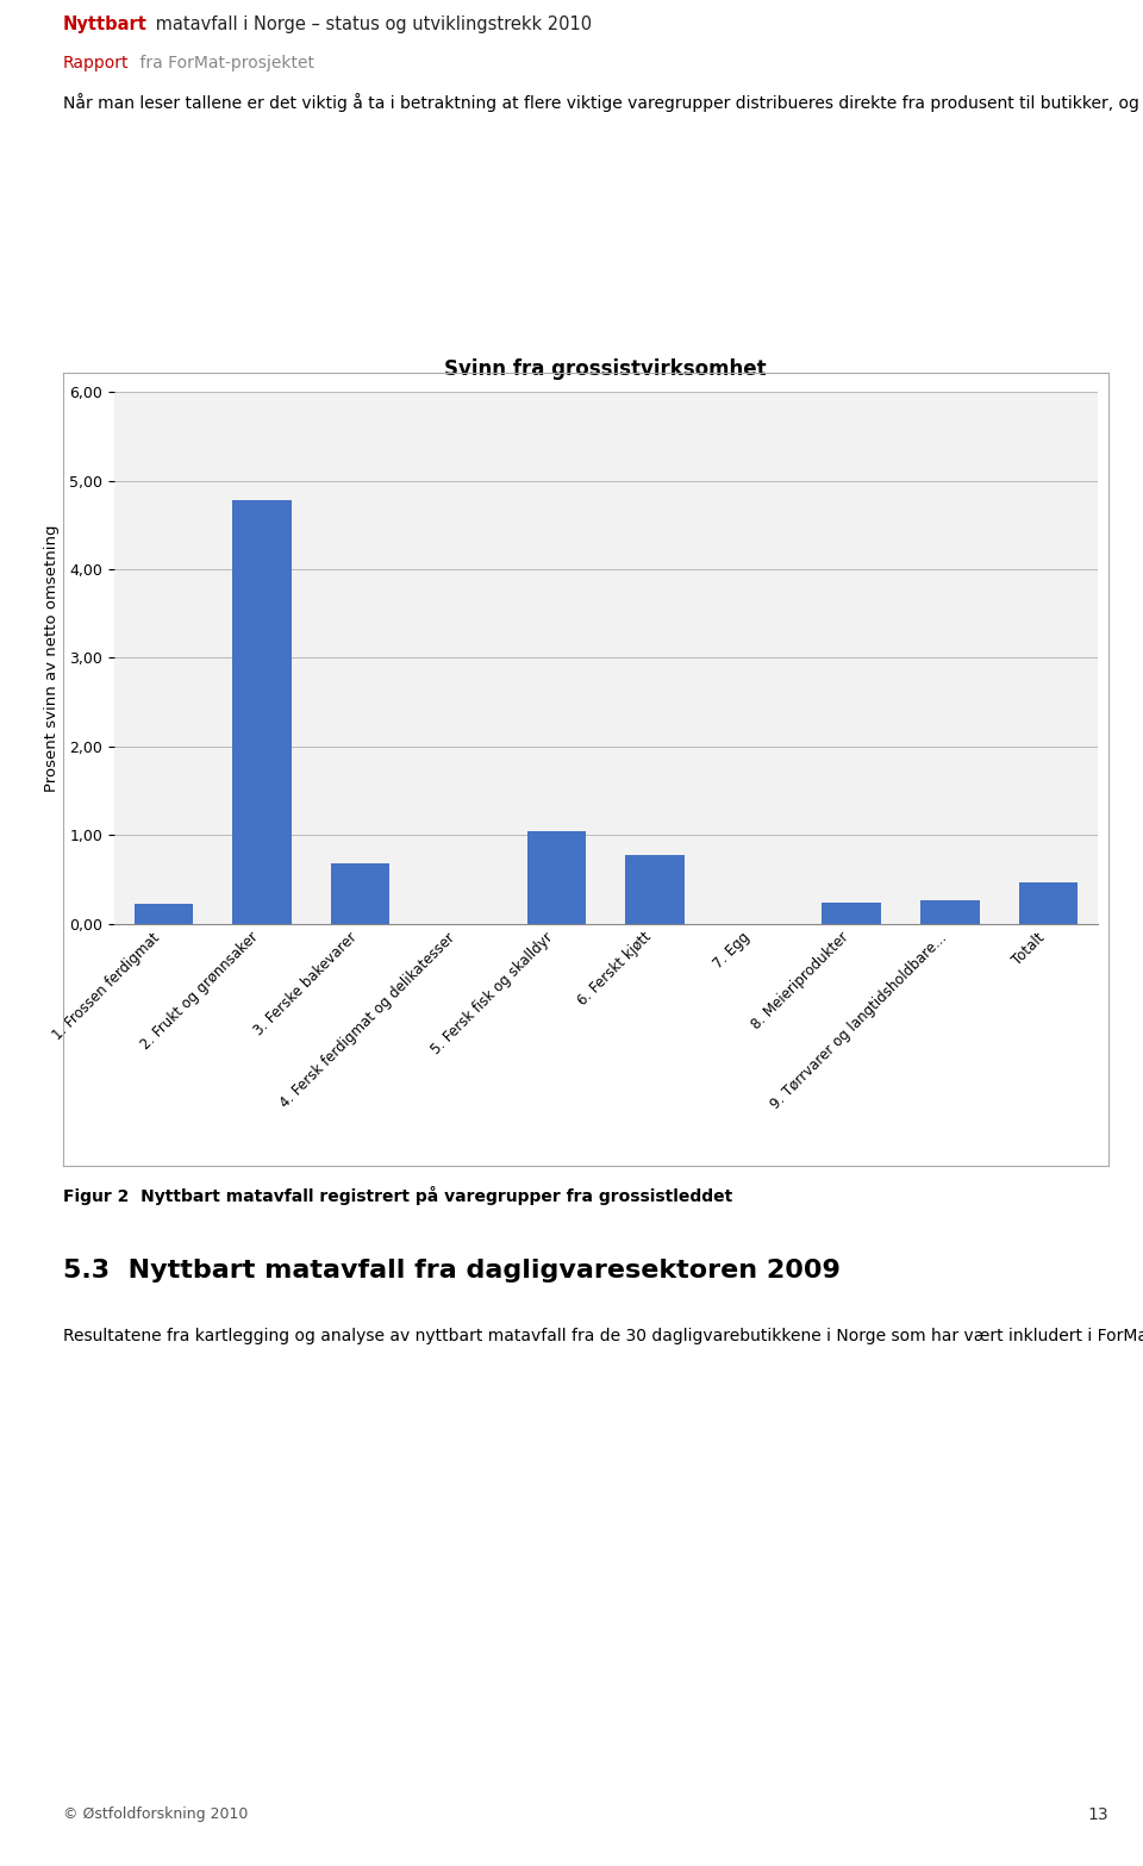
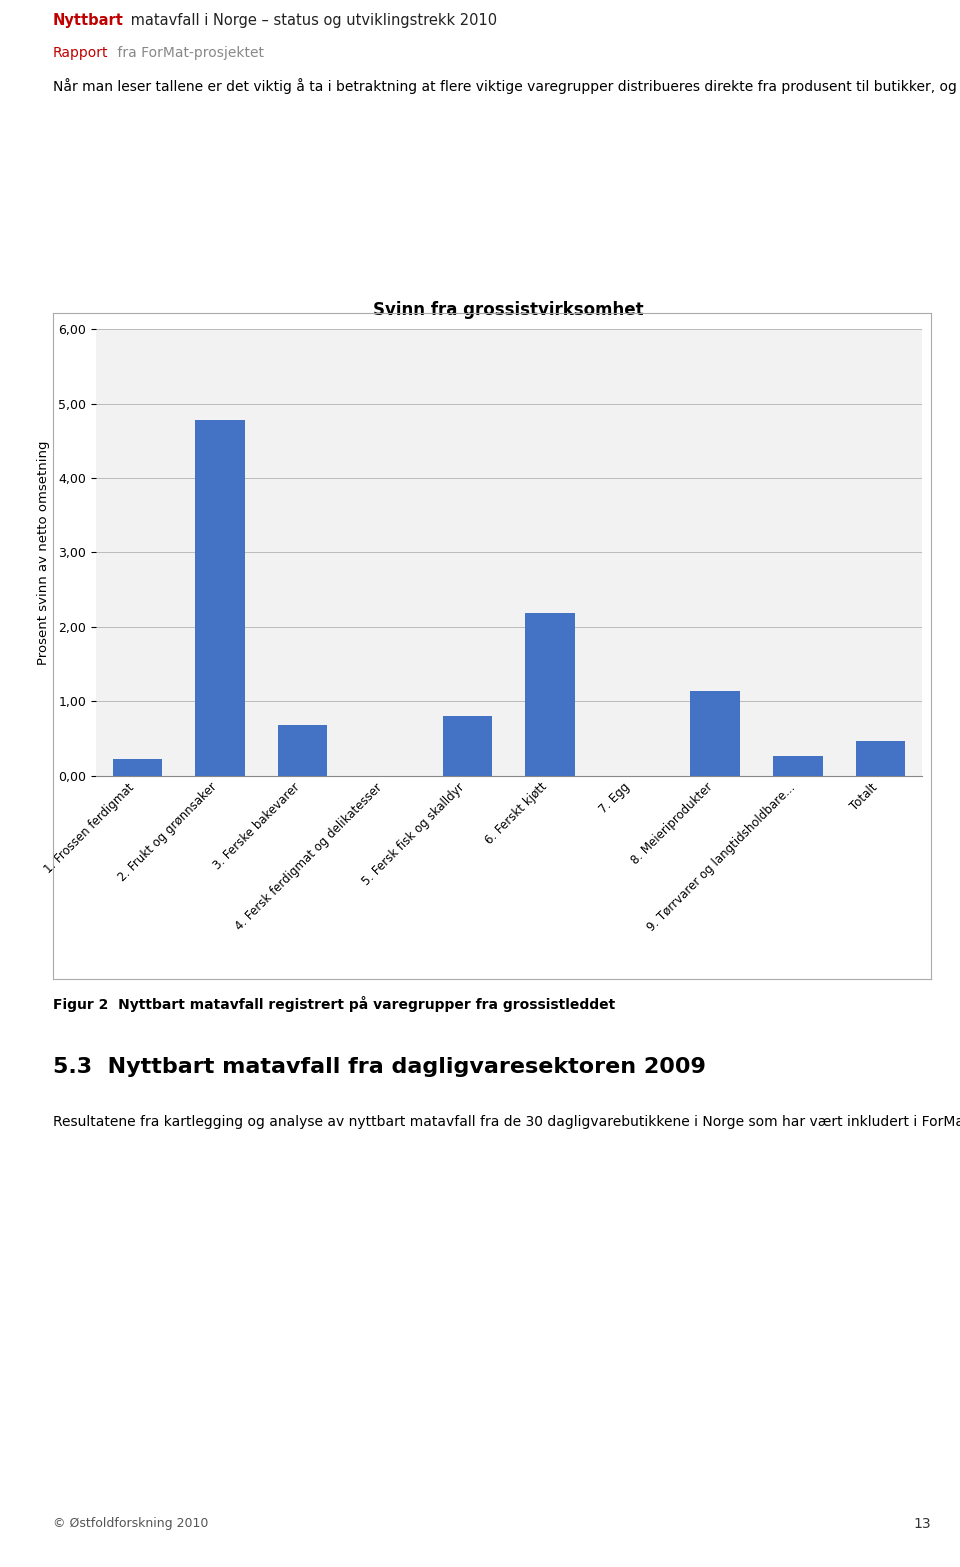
5. Fersk fisk og skalldyr: 1,05 -> 0,80
6. Ferskt kjøtt: 0,78 -> 2,18
8. Meieriprodukter: 0,24 -> 1,14
